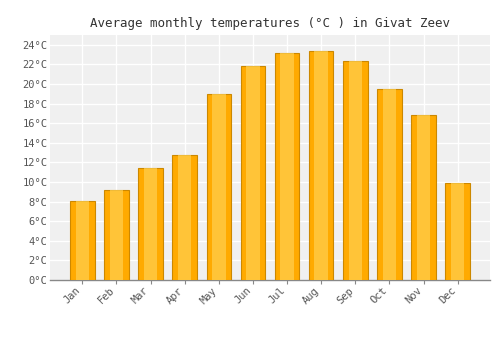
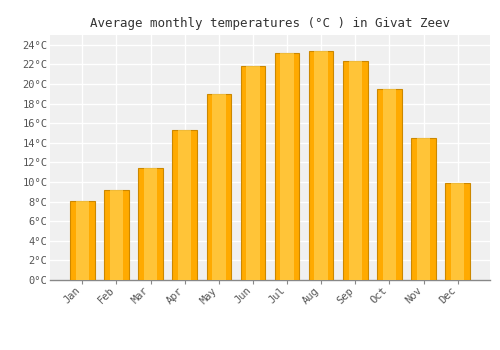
Apr: 12.8°C -> 15.3°C
Nov: 16.8°C -> 14.5°C
